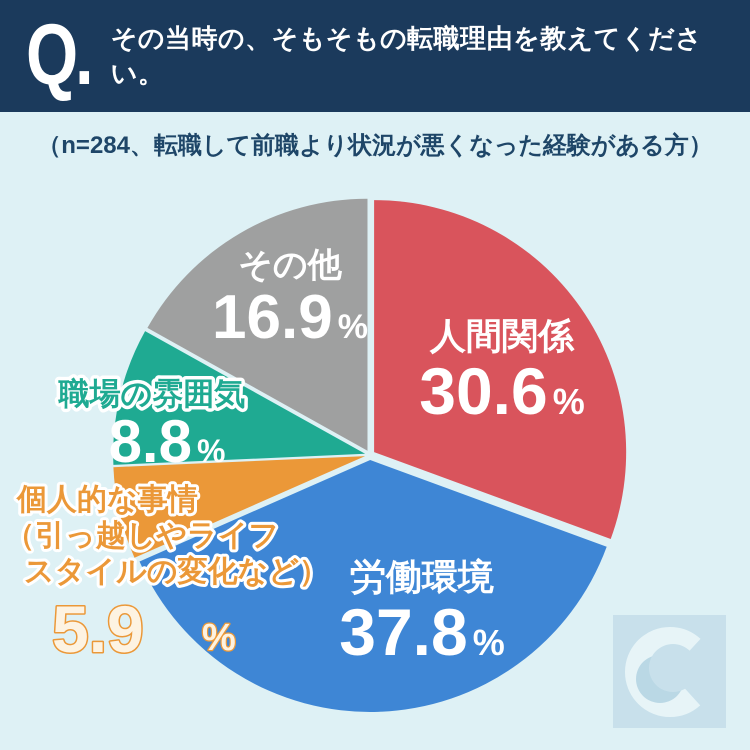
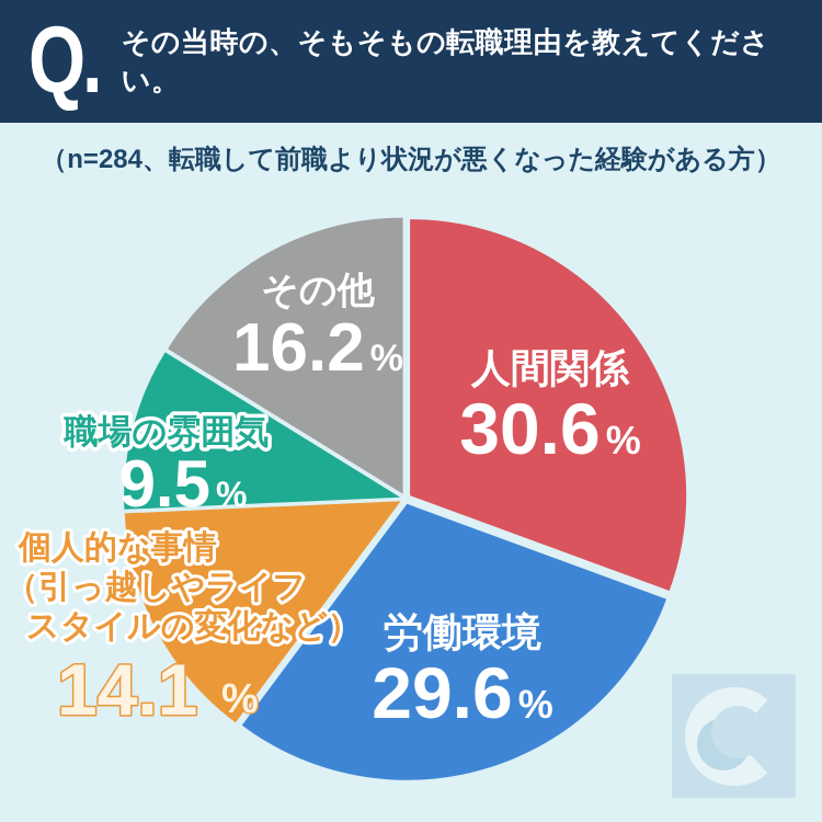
労働環境: 37.8 -> 29.6
個人的な事情（引っ越しやライフスタイルの変化など）: 5.9 -> 14.1
職場の雰囲気: 8.8 -> 9.5
その他: 16.9 -> 16.2
